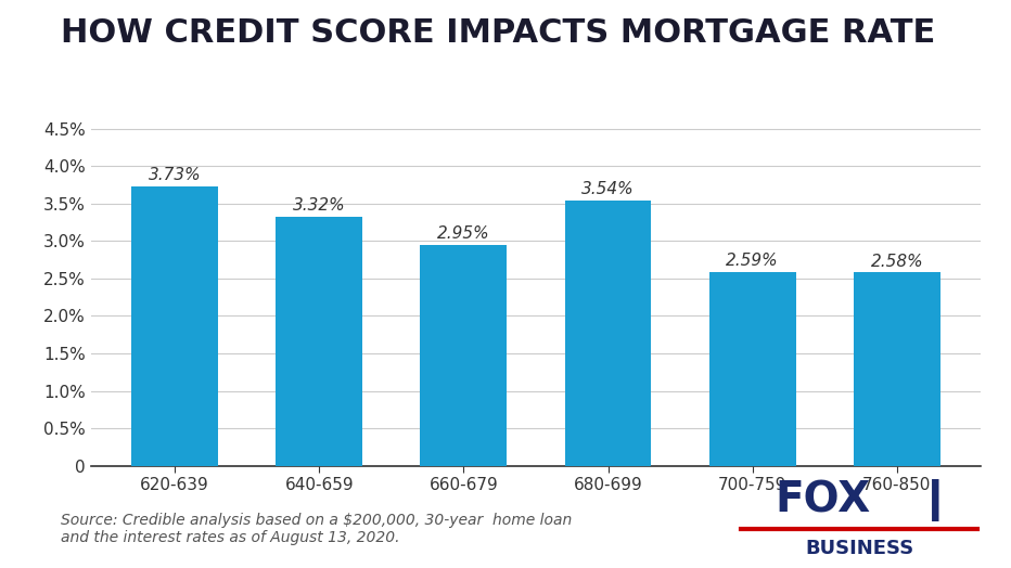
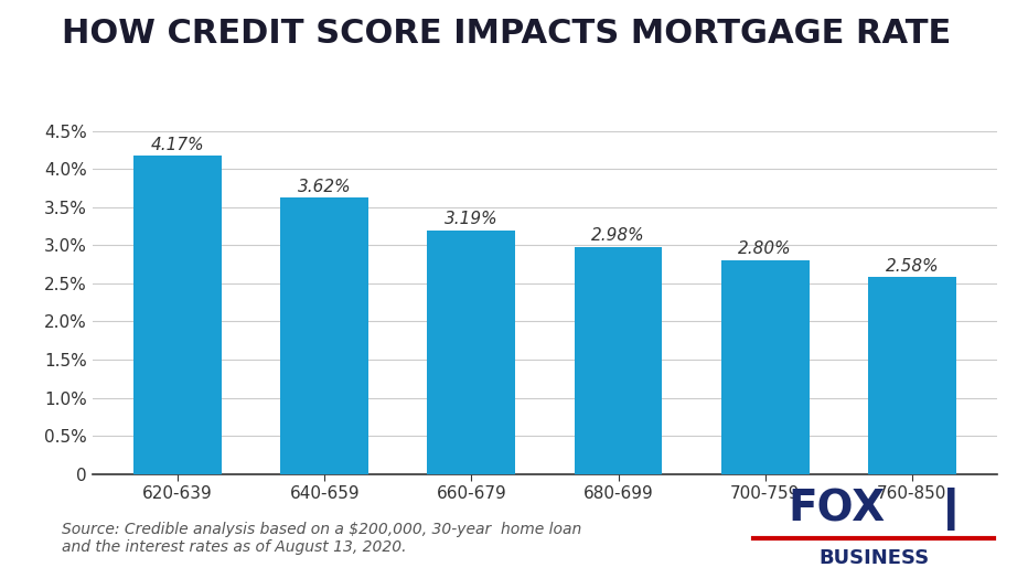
620-639: 3.73% -> 4.17%
640-659: 3.32% -> 3.62%
660-679: 2.95% -> 3.19%
680-699: 3.54% -> 2.98%
700-759: 2.59% -> 2.80%
